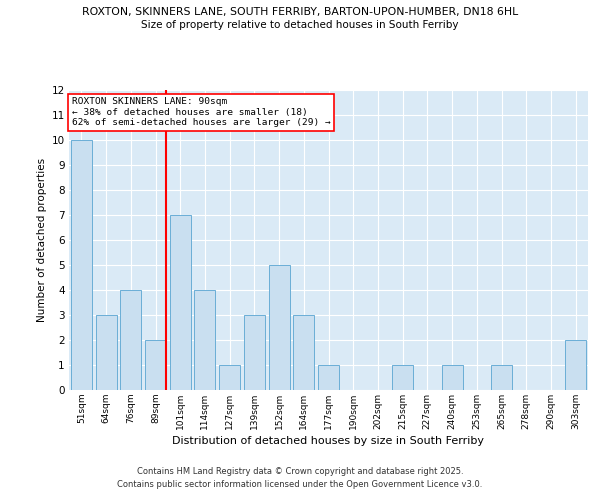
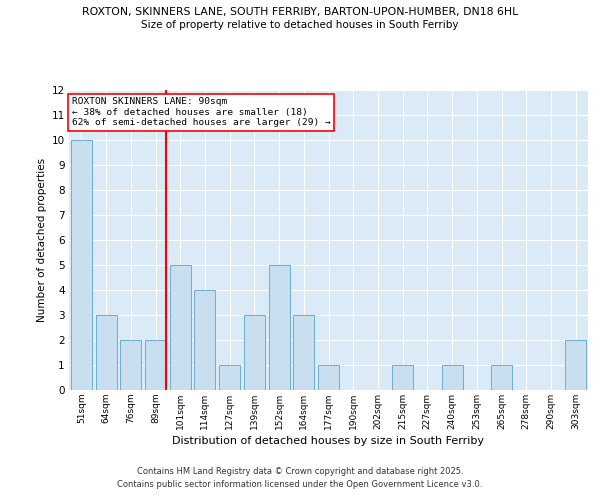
76sqm: 4 -> 2
101sqm: 7 -> 5
